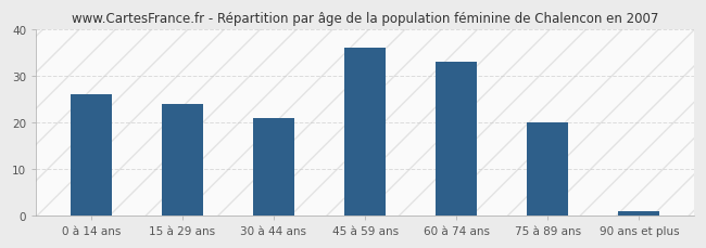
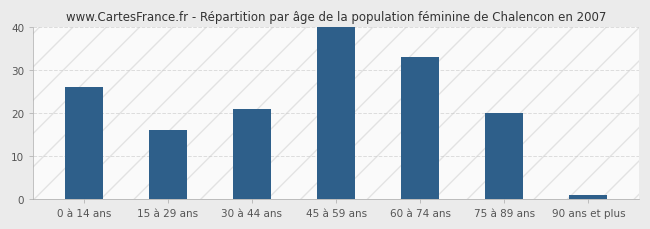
15 à 29 ans: 24 -> 16
45 à 59 ans: 36 -> 40
